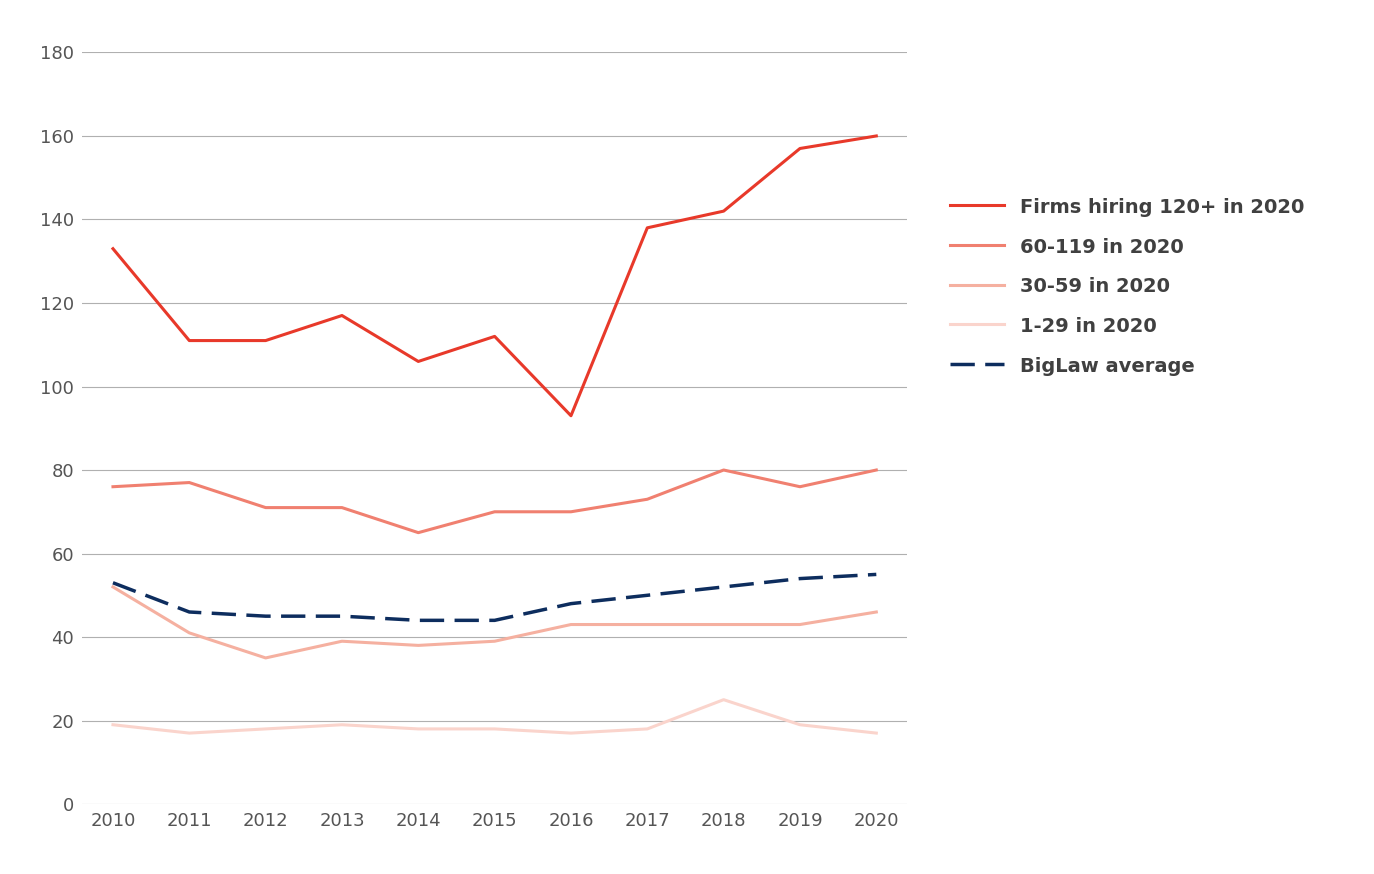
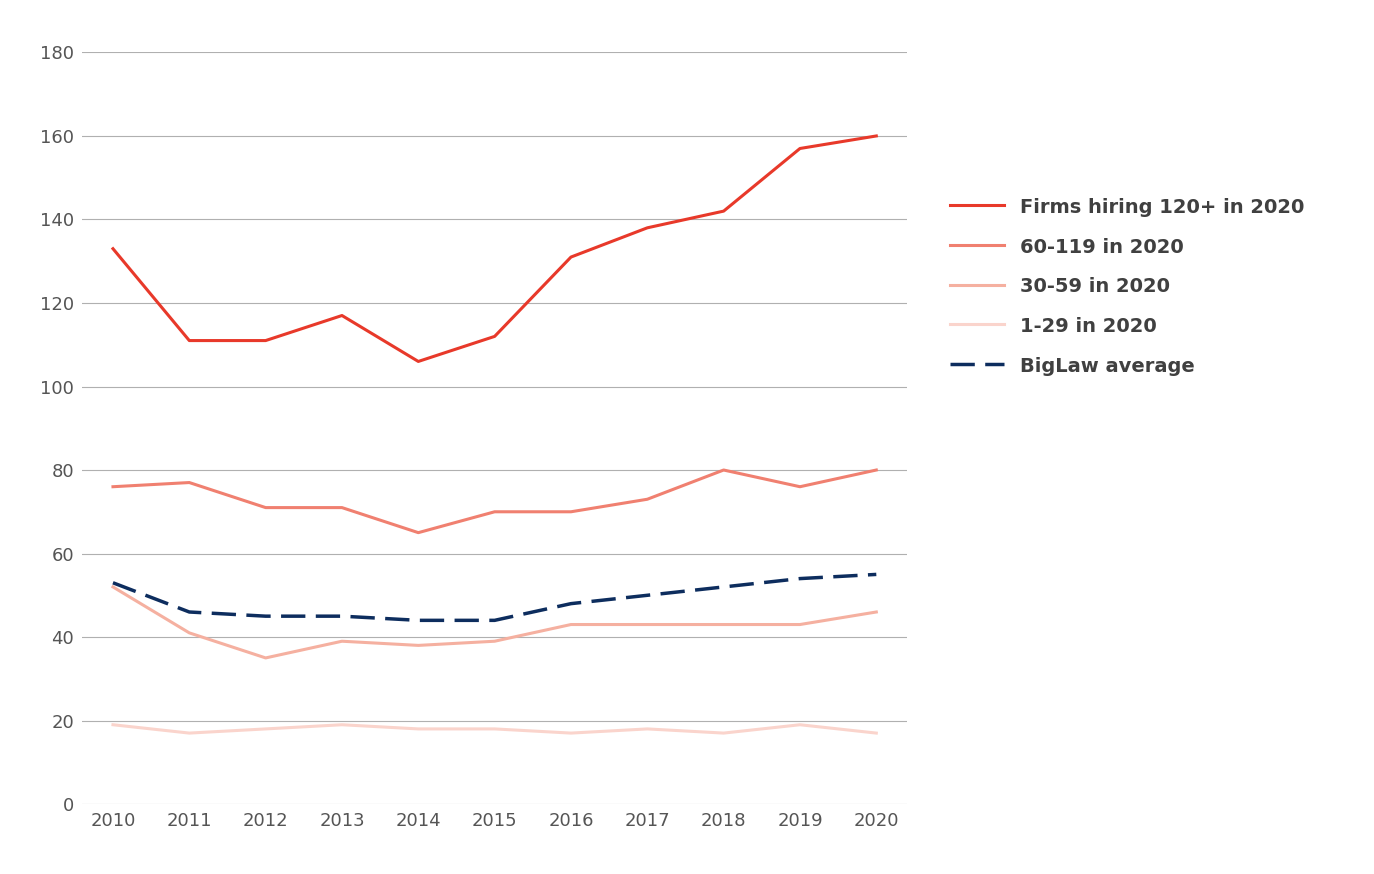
Firms hiring 120+ in 2020/2016: 93 -> 131
1-29 in 2020/2018: 25 -> 17
